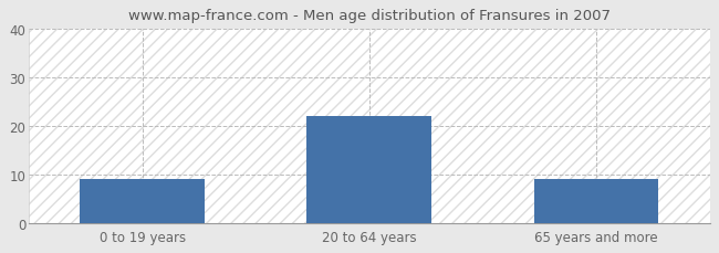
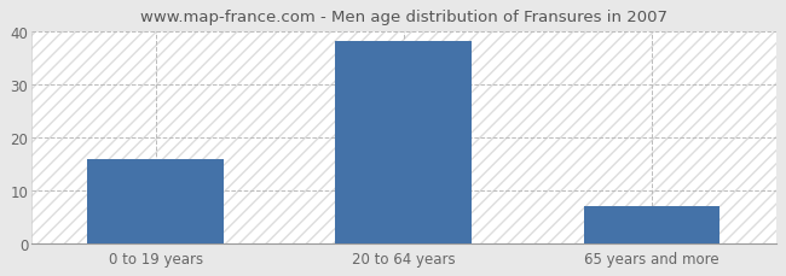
0 to 19 years: 9 -> 16
20 to 64 years: 22 -> 38
65 years and more: 9 -> 7
